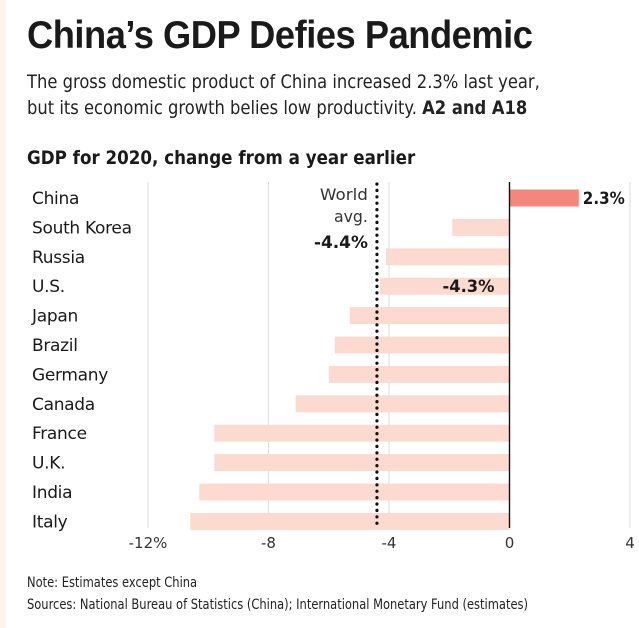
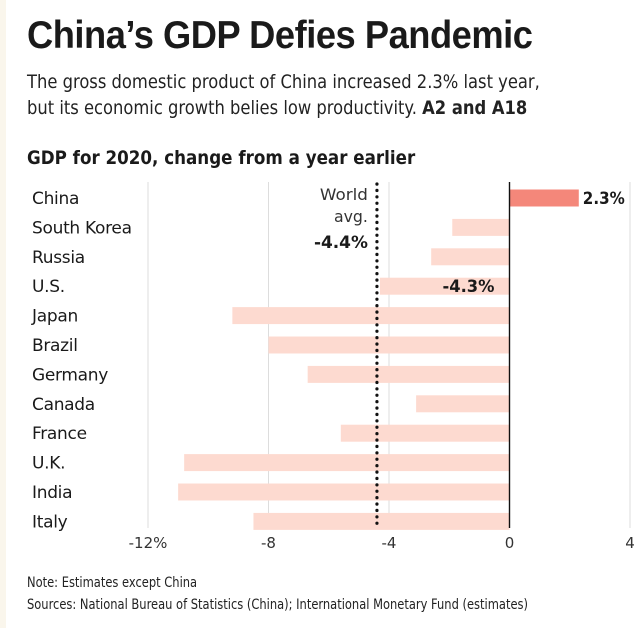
Russia: -4.1 -> -2.6
Japan: -5.3 -> -9.2
Brazil: -5.8 -> -8.0
Germany: -6.0 -> -6.7
Canada: -7.1 -> -3.1
France: -9.8 -> -5.6
U.K.: -9.8 -> -10.8
India: -10.3 -> -11.0
Italy: -10.6 -> -8.5
